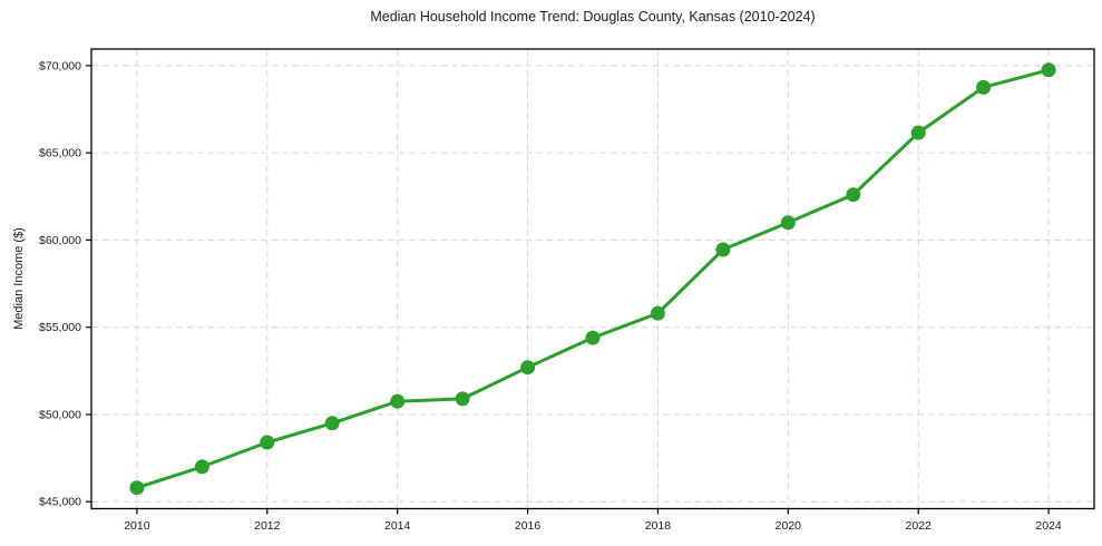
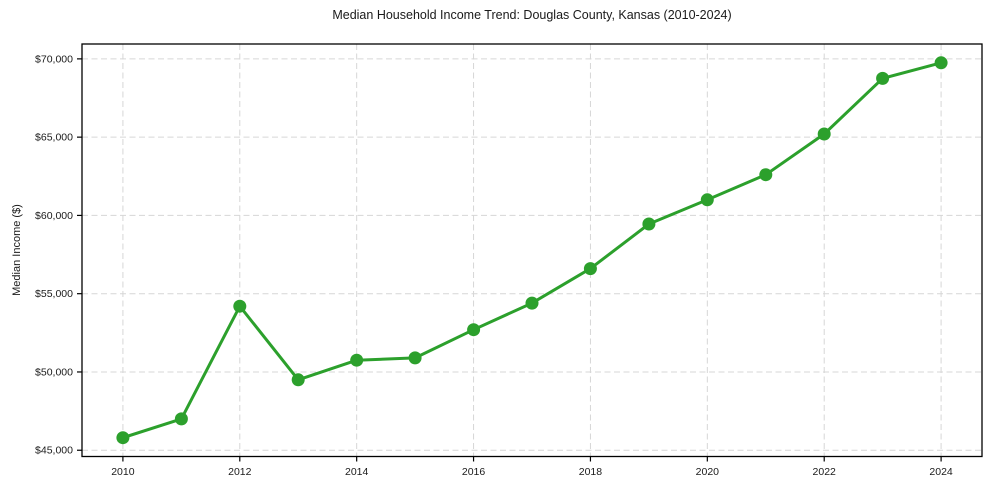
2012: $48400 -> $54200
2018: $55800 -> $56600
2022: $66200 -> $65200
